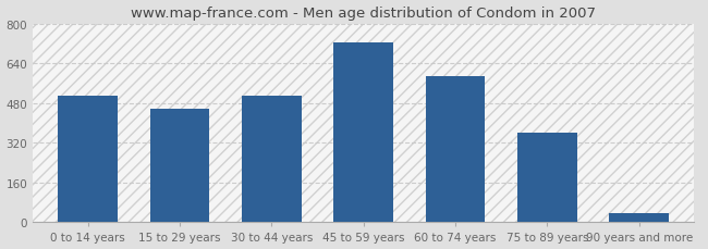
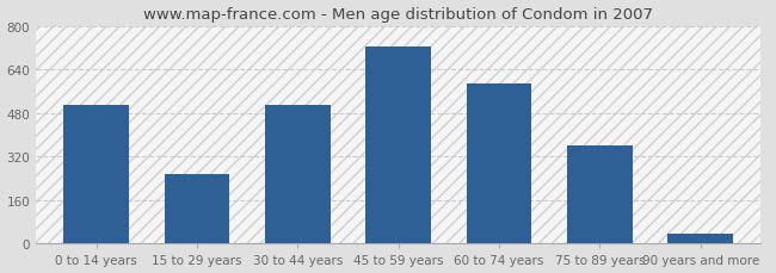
15 to 29 years: 455 -> 255
